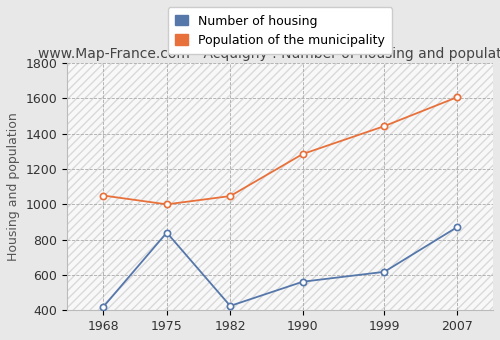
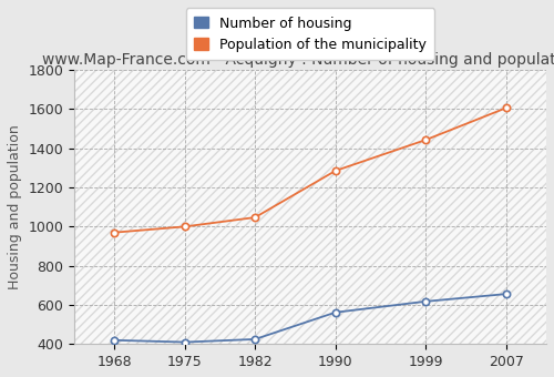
Population of the municipality/1968: 1050 -> 970
Number of housing/1975: 840 -> 410
Number of housing/2007: 870 -> 660
